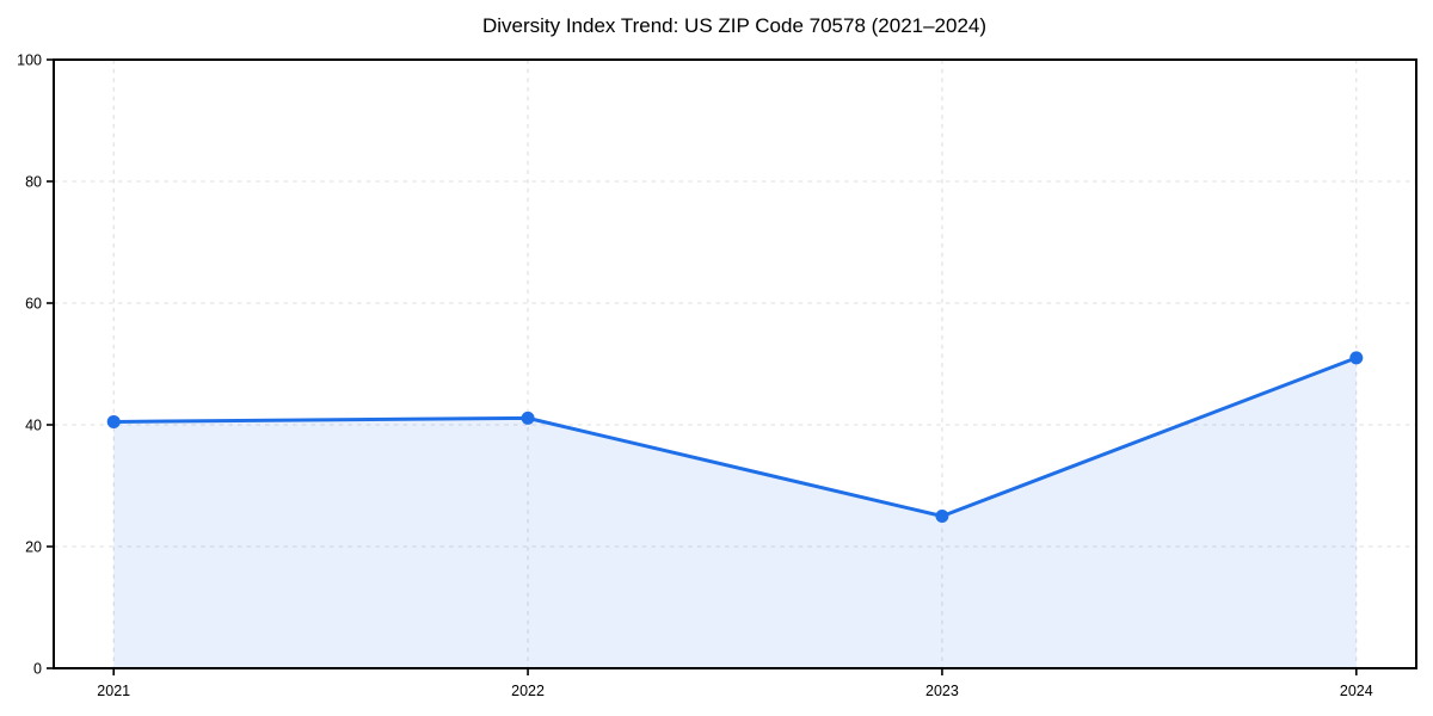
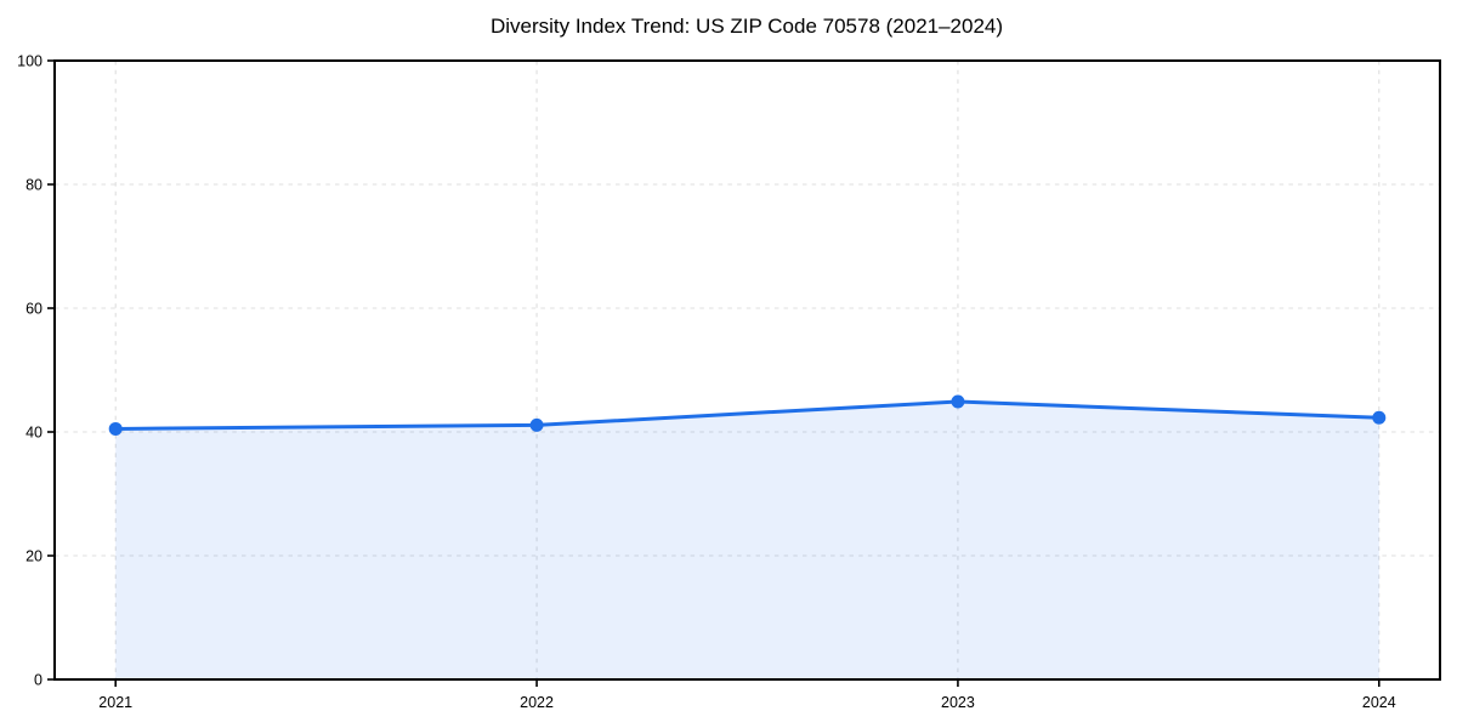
2023: 25 -> 45
2024: 51 -> 42
